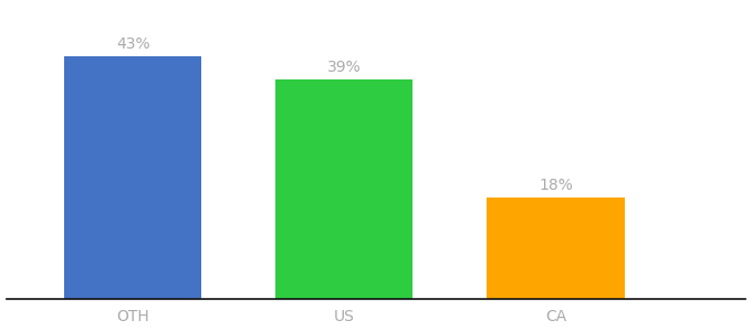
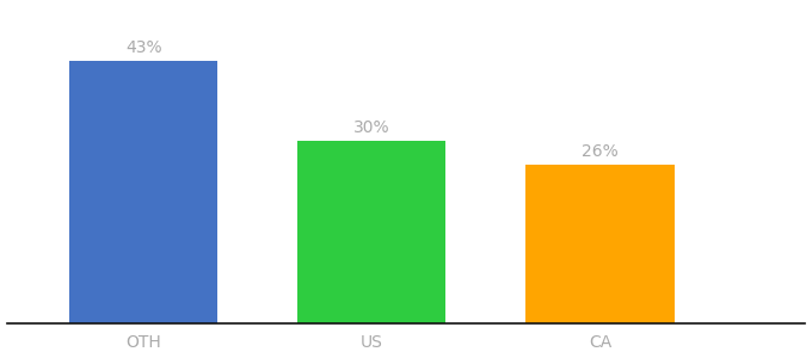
US: 39% -> 30%
CA: 18% -> 26%
